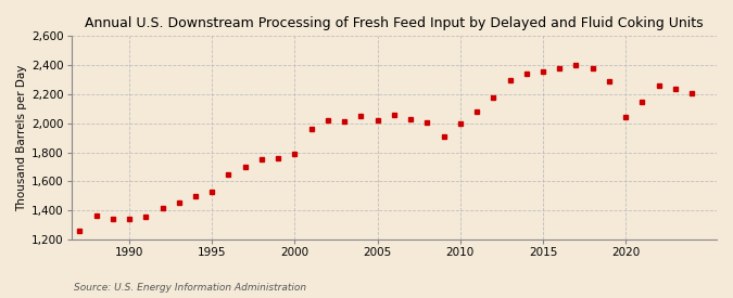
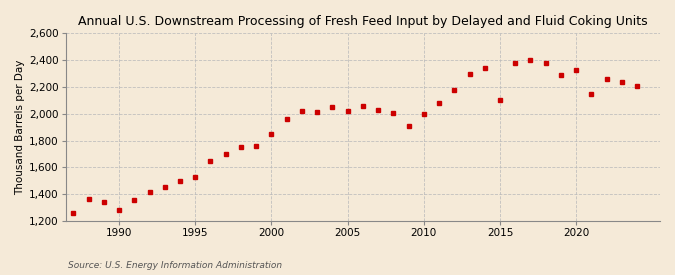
1990: 1,340 -> 1,280
2000: 1,790 -> 1,850
2015: 2,360 -> 2,100
2020: 2,040 -> 2,330
